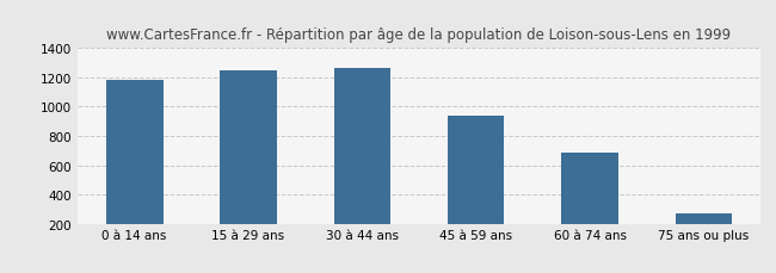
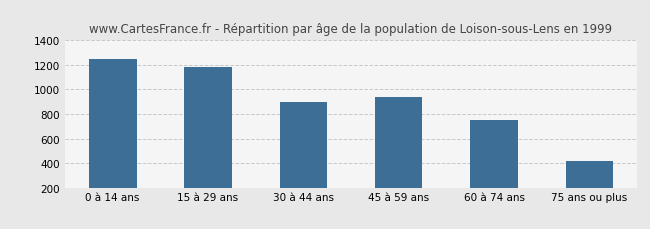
0 à 14 ans: 1180 -> 1250
15 à 29 ans: 1240 -> 1180
30 à 44 ans: 1260 -> 900
60 à 74 ans: 680 -> 750
75 ans ou plus: 270 -> 420
